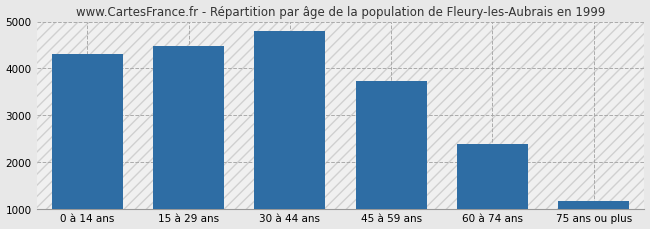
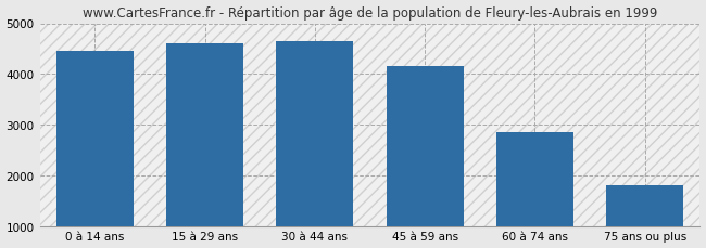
0 à 14 ans: 4300 -> 4450
15 à 29 ans: 4480 -> 4600
30 à 44 ans: 4800 -> 4650
45 à 59 ans: 3720 -> 4150
60 à 74 ans: 2380 -> 2850
75 ans ou plus: 1160 -> 1800
